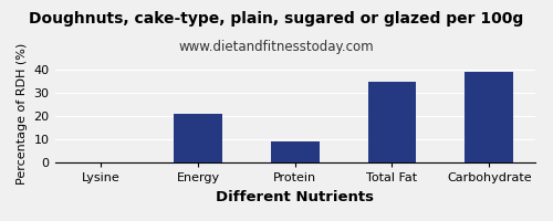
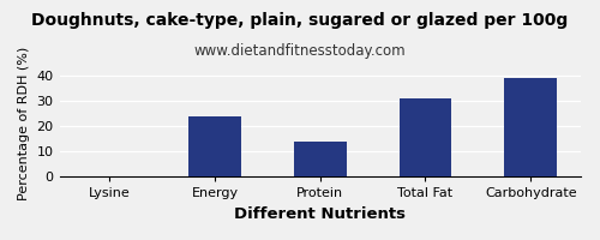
Energy: 21 -> 24
Protein: 9 -> 14
Total Fat: 35 -> 31
